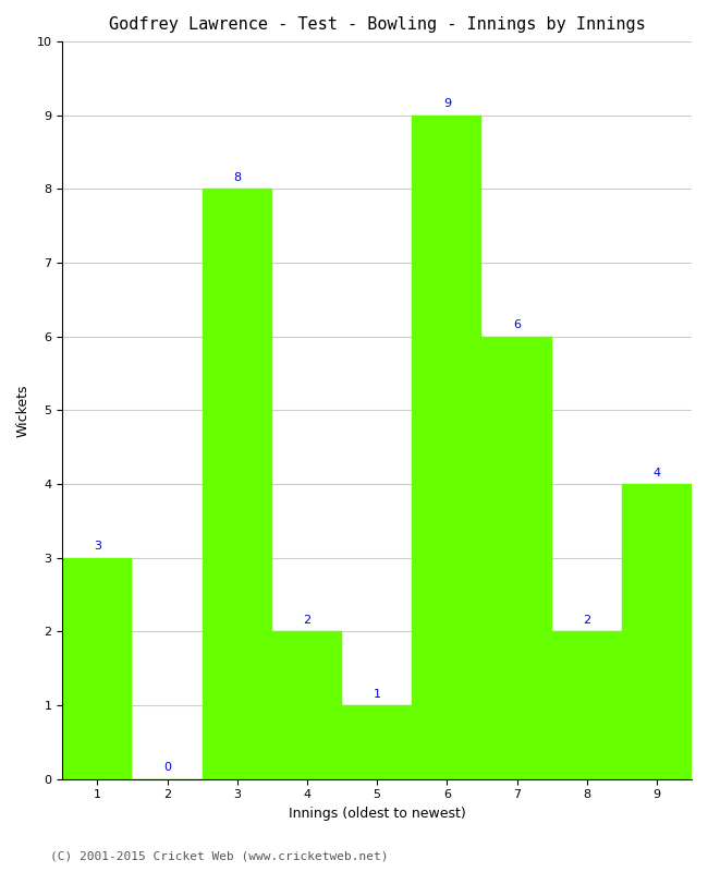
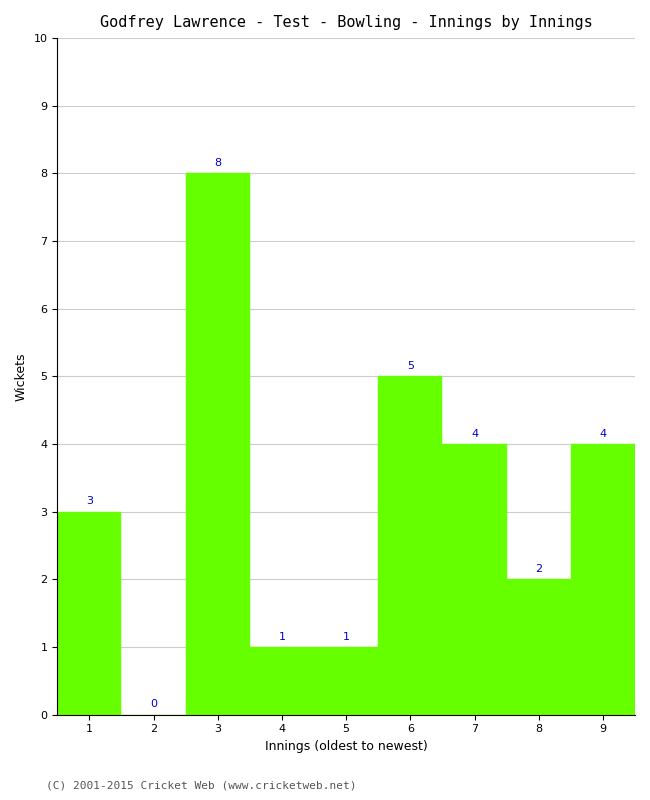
4: 2 -> 1
6: 9 -> 5
7: 6 -> 4
